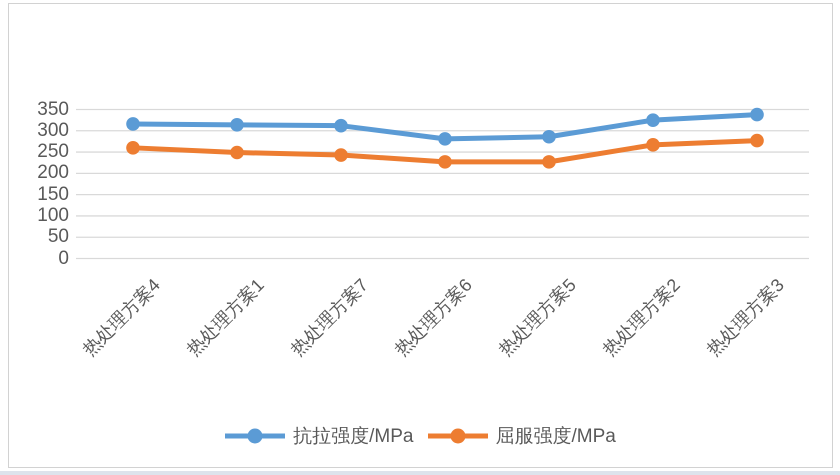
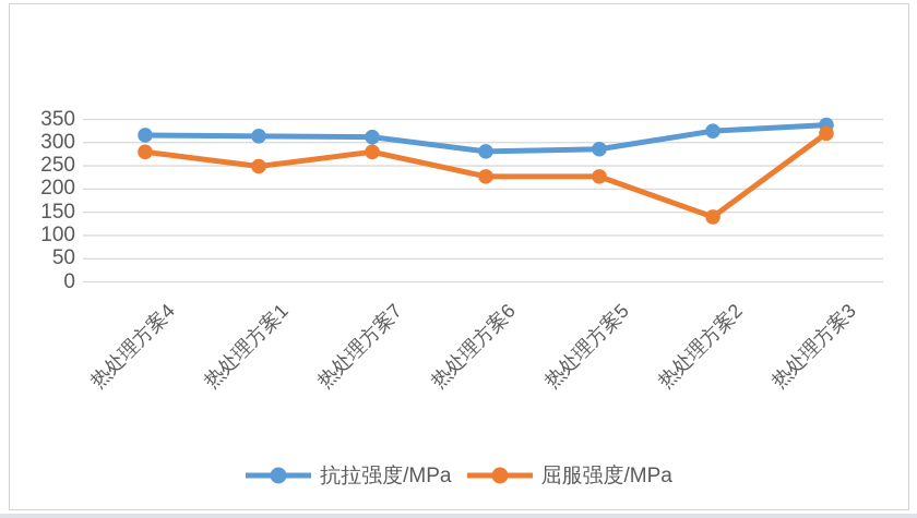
屈服强度/MPa/热处理方案4: 260 -> 280
屈服强度/MPa/热处理方案7: 240 -> 280
屈服强度/MPa/热处理方案2: 270 -> 140
屈服强度/MPa/热处理方案3: 280 -> 320
